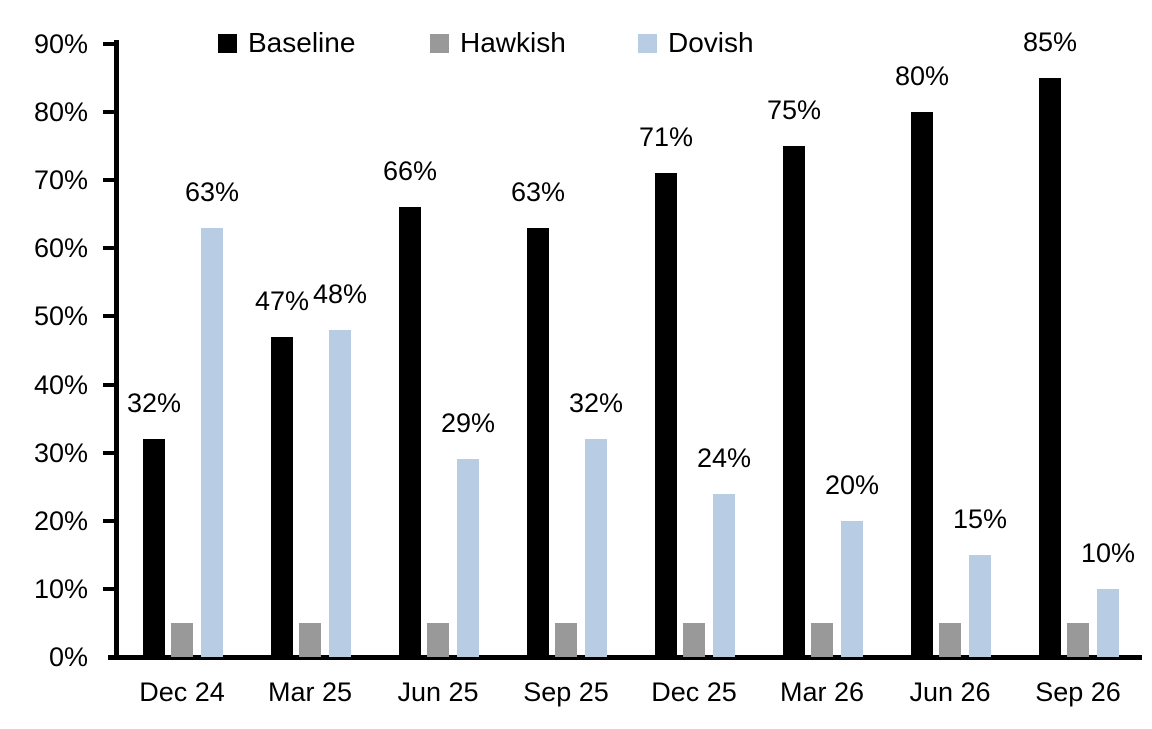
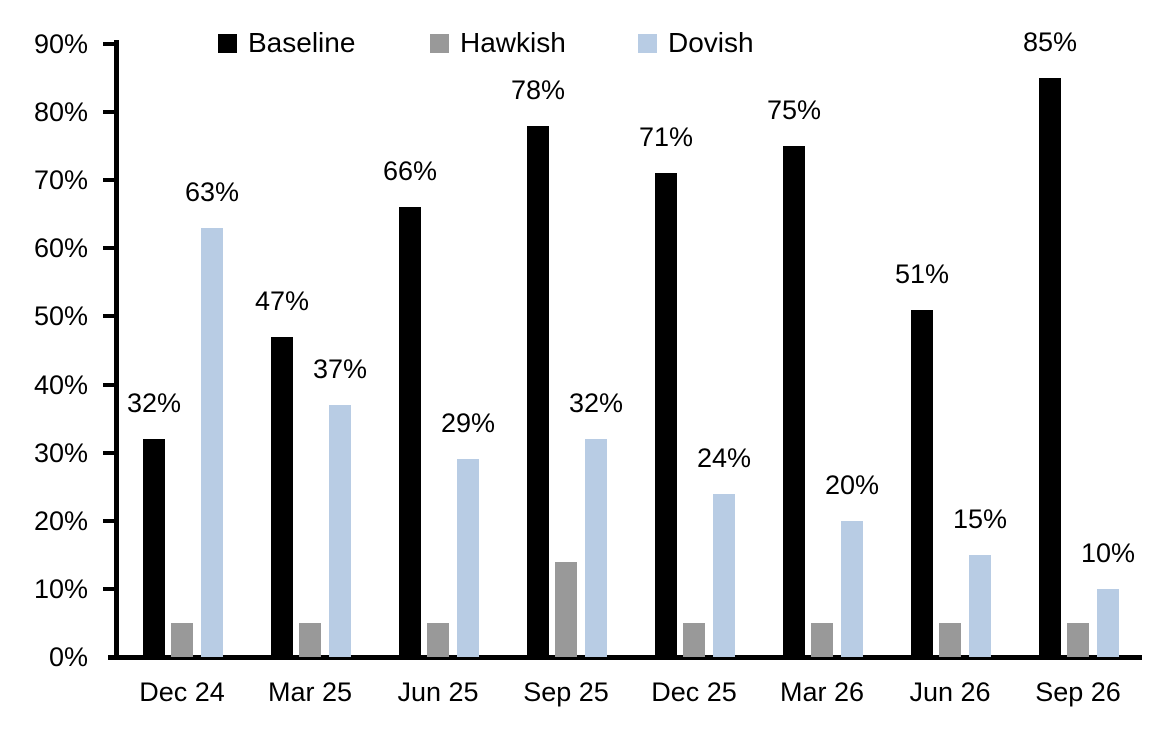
Dovish/Mar 25: 48% -> 37%
Baseline/Sep 25: 63% -> 78%
Hawkish/Sep 25: 5% -> 14%
Baseline/Jun 26: 80% -> 51%
